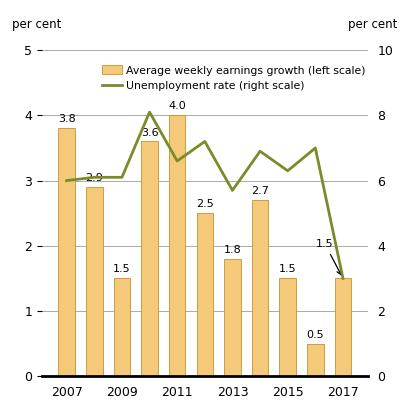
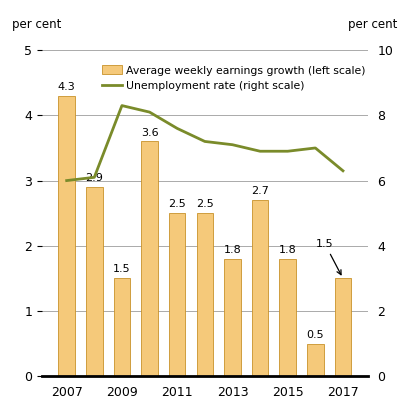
Average weekly earnings growth (left scale)/2007: 3.8 -> 4.3
Unemployment rate (right scale)/2009: 6.1 -> 8.3
Average weekly earnings growth (left scale)/2011: 4.0 -> 2.5
Unemployment rate (right scale)/2011: 6.6 -> 7.6
Unemployment rate (right scale)/2013: 5.7 -> 7.1
Average weekly earnings growth (left scale)/2015: 1.5 -> 1.8
Unemployment rate (right scale)/2015: 6.3 -> 6.9
Unemployment rate (right scale)/2017: 3.0 -> 6.3
